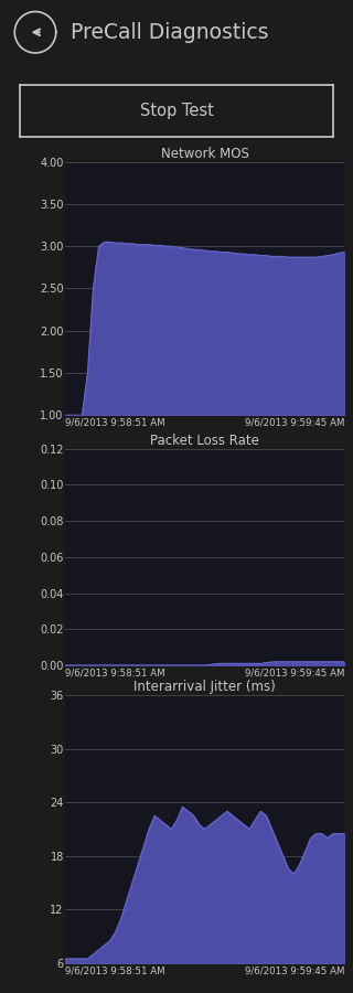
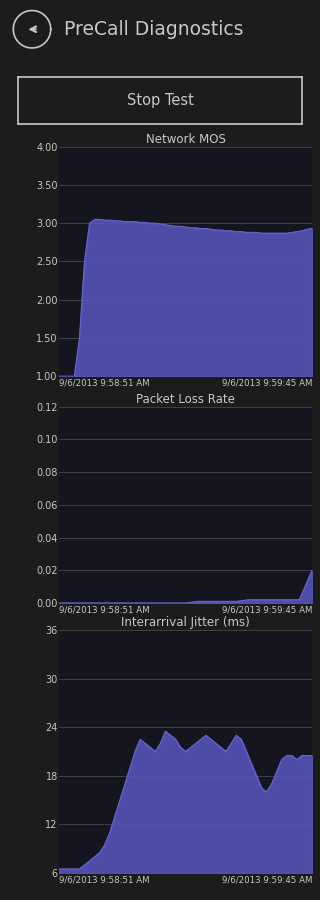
Packet Loss Rate/9/6/2013 9:59:45 AM: 0.002 -> 0.020
